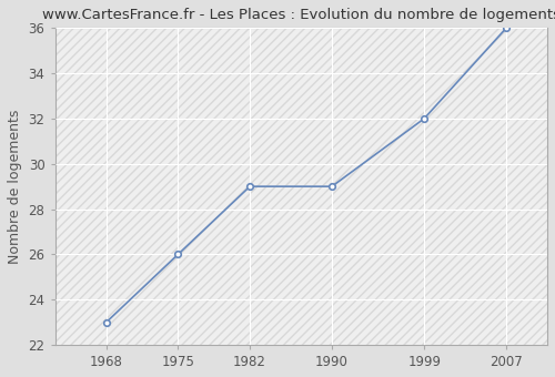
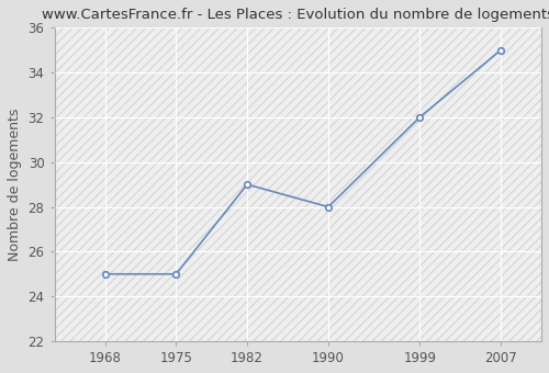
1968: 23 -> 25
1975: 26 -> 25
1990: 29 -> 28
2007: 36 -> 35
